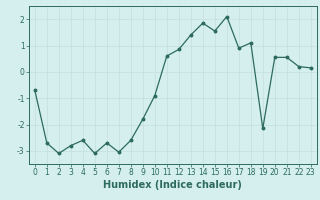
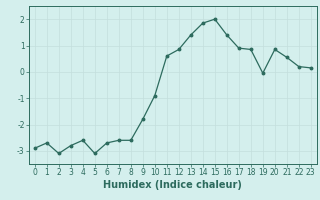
0: -0.70 -> -2.90
7: -3.05 -> -2.60
15: 1.55 -> 2.00
16: 2.10 -> 1.40
18: 1.10 -> 0.85
19: -2.15 -> -0.05
20: 0.55 -> 0.85
